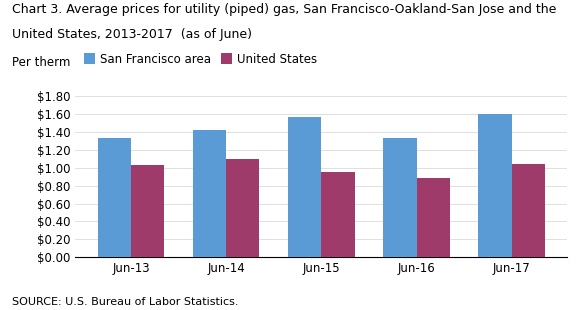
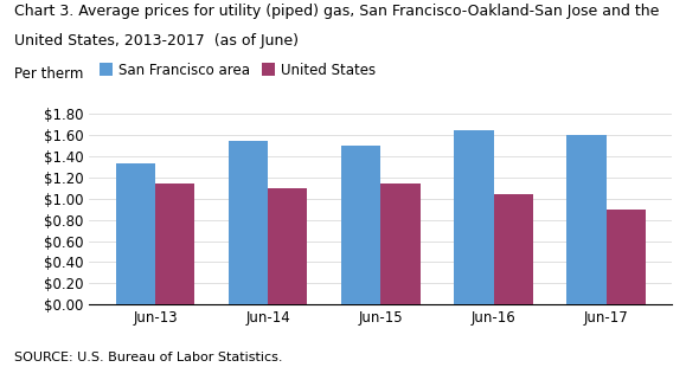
United States/Jun-13: $1.03 -> $1.14
San Francisco area/Jun-14: $1.43 -> $1.54
San Francisco area/Jun-15: $1.57 -> $1.50
United States/Jun-15: $0.95 -> $1.14
San Francisco area/Jun-16: $1.34 -> $1.64
United States/Jun-16: $0.89 -> $1.04
United States/Jun-17: $1.04 -> $0.90
